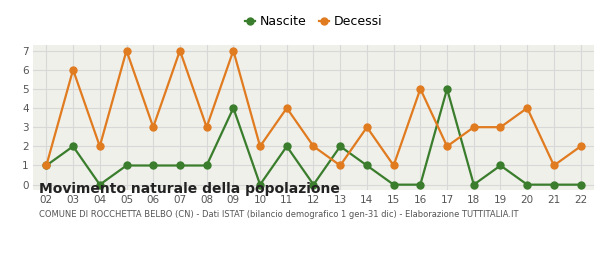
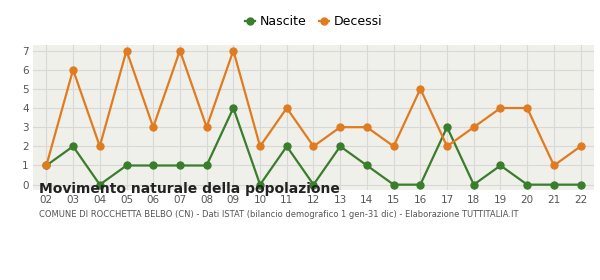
Decessi/13: 1 -> 3
Decessi/15: 1 -> 2
Nascite/17: 5 -> 3
Decessi/19: 3 -> 4
